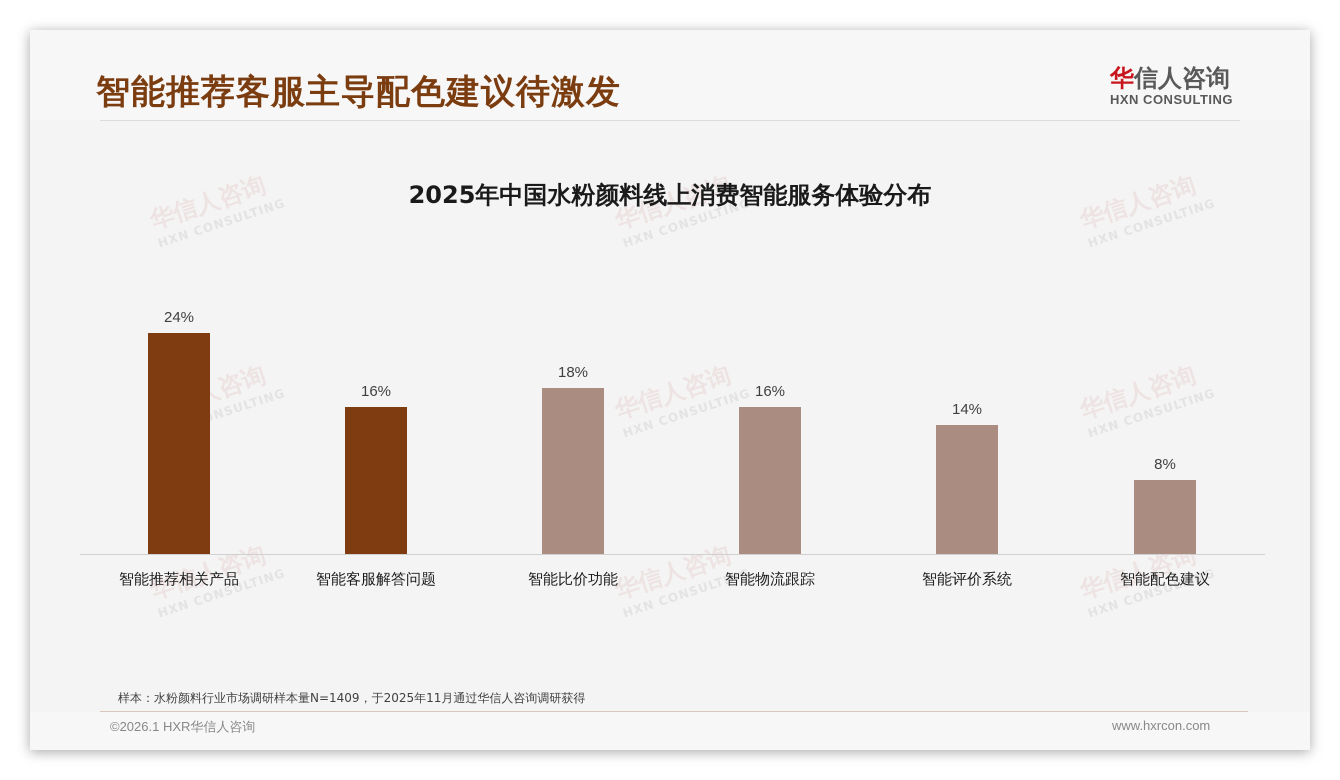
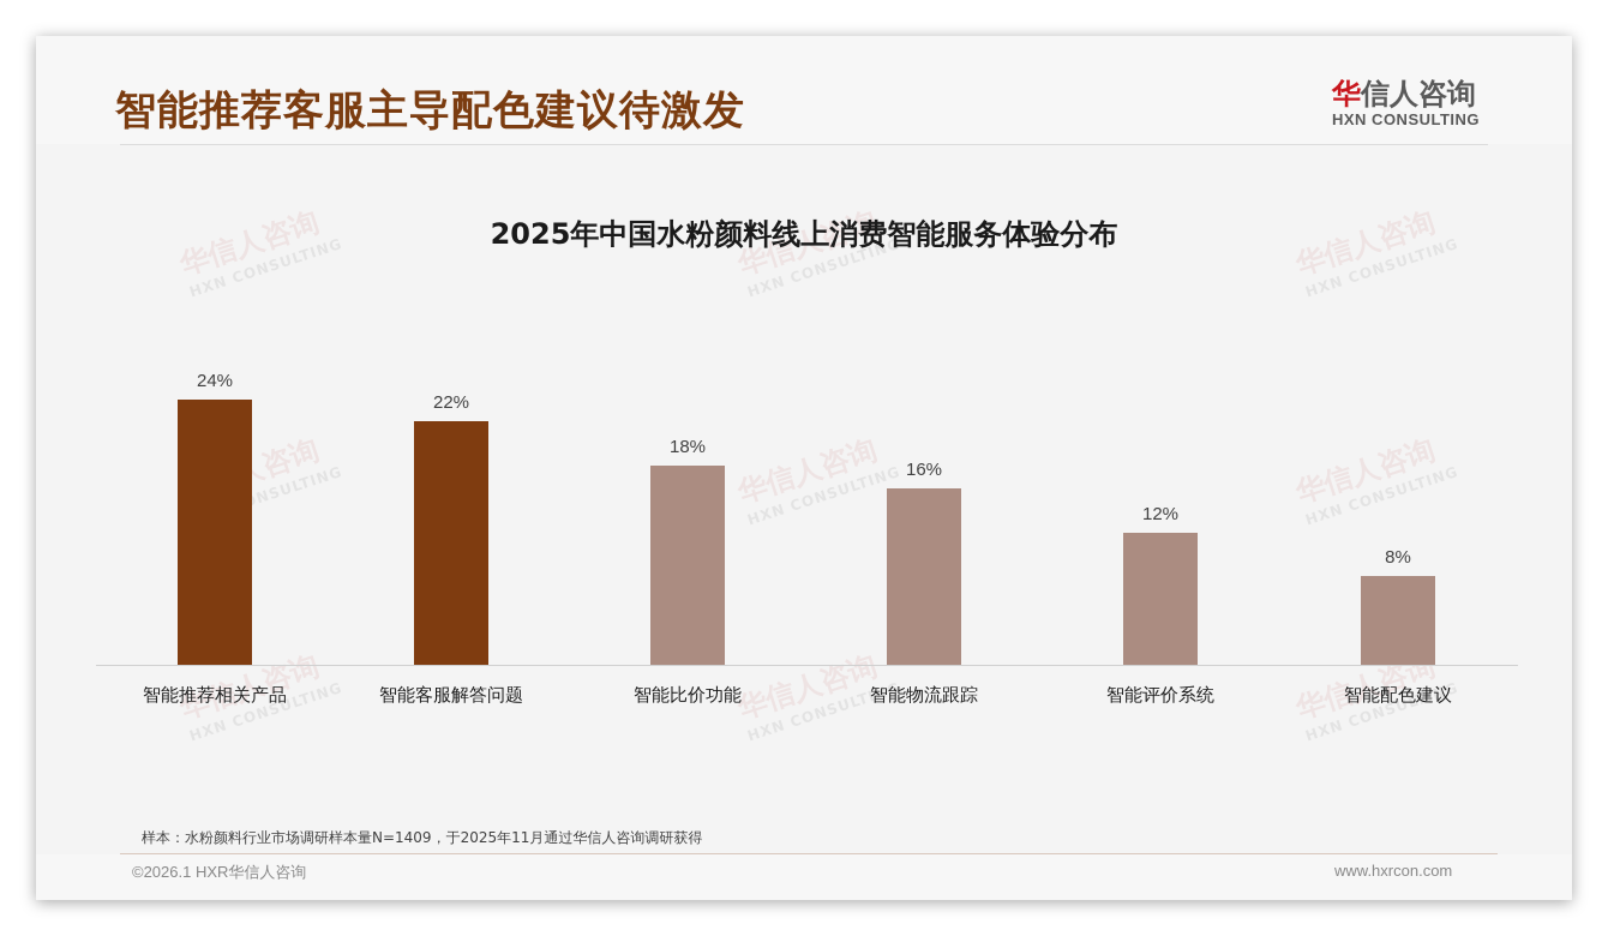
智能客服解答问题: 16% -> 22%
智能评价系统: 14% -> 12%
